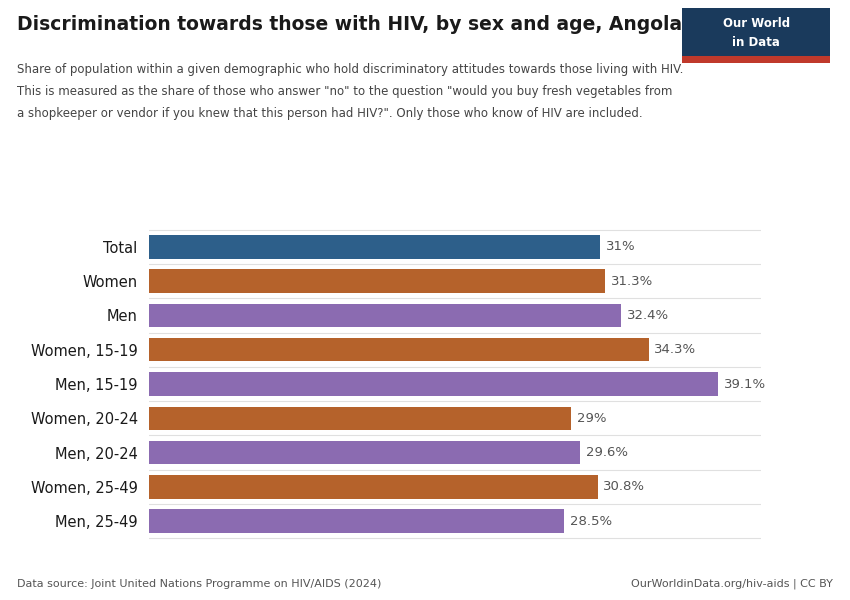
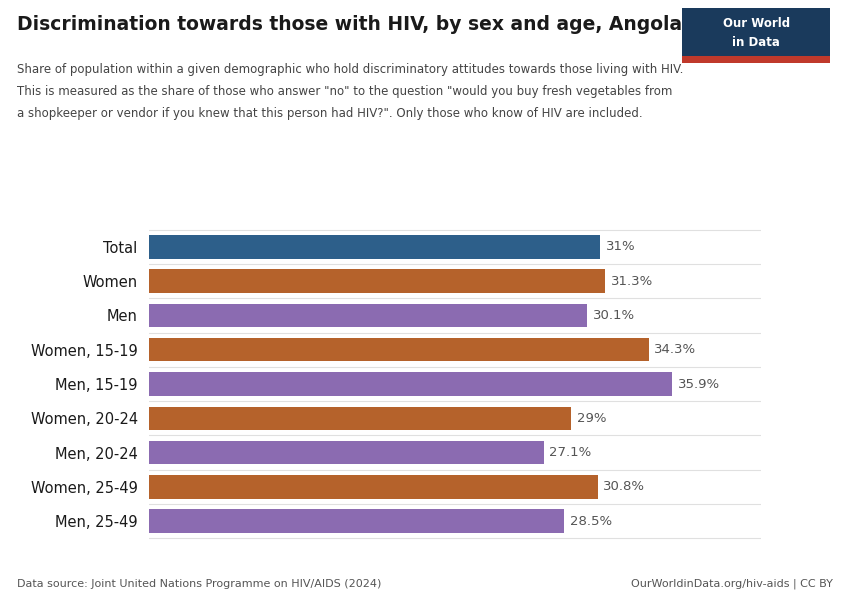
Men: 32.4% -> 30.1%
Men, 15-19: 39.1% -> 35.9%
Men, 20-24: 29.6% -> 27.1%
